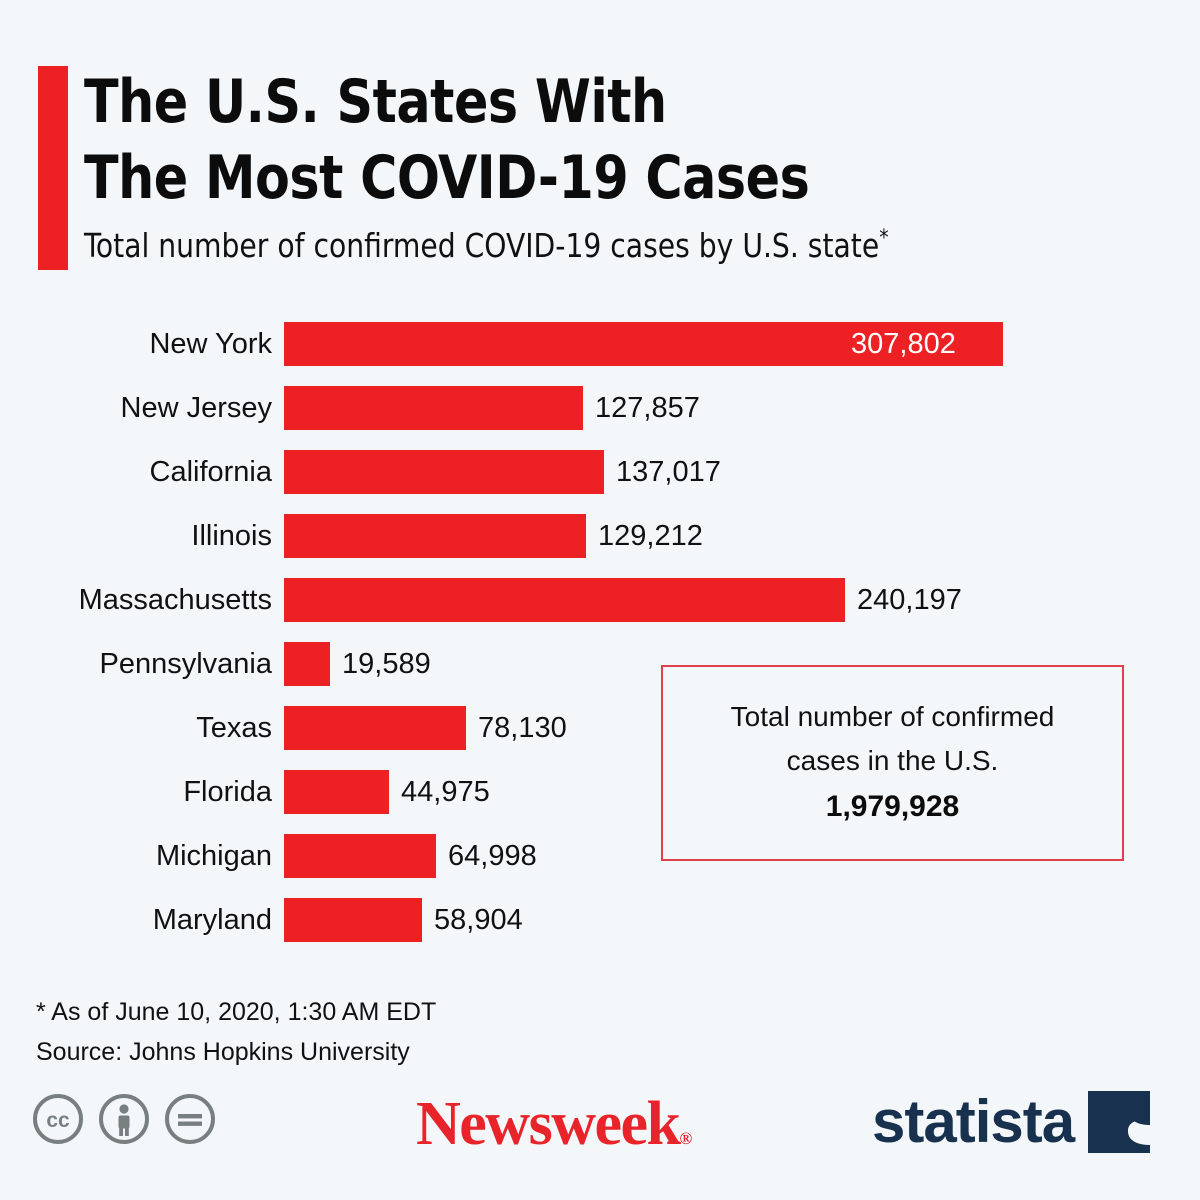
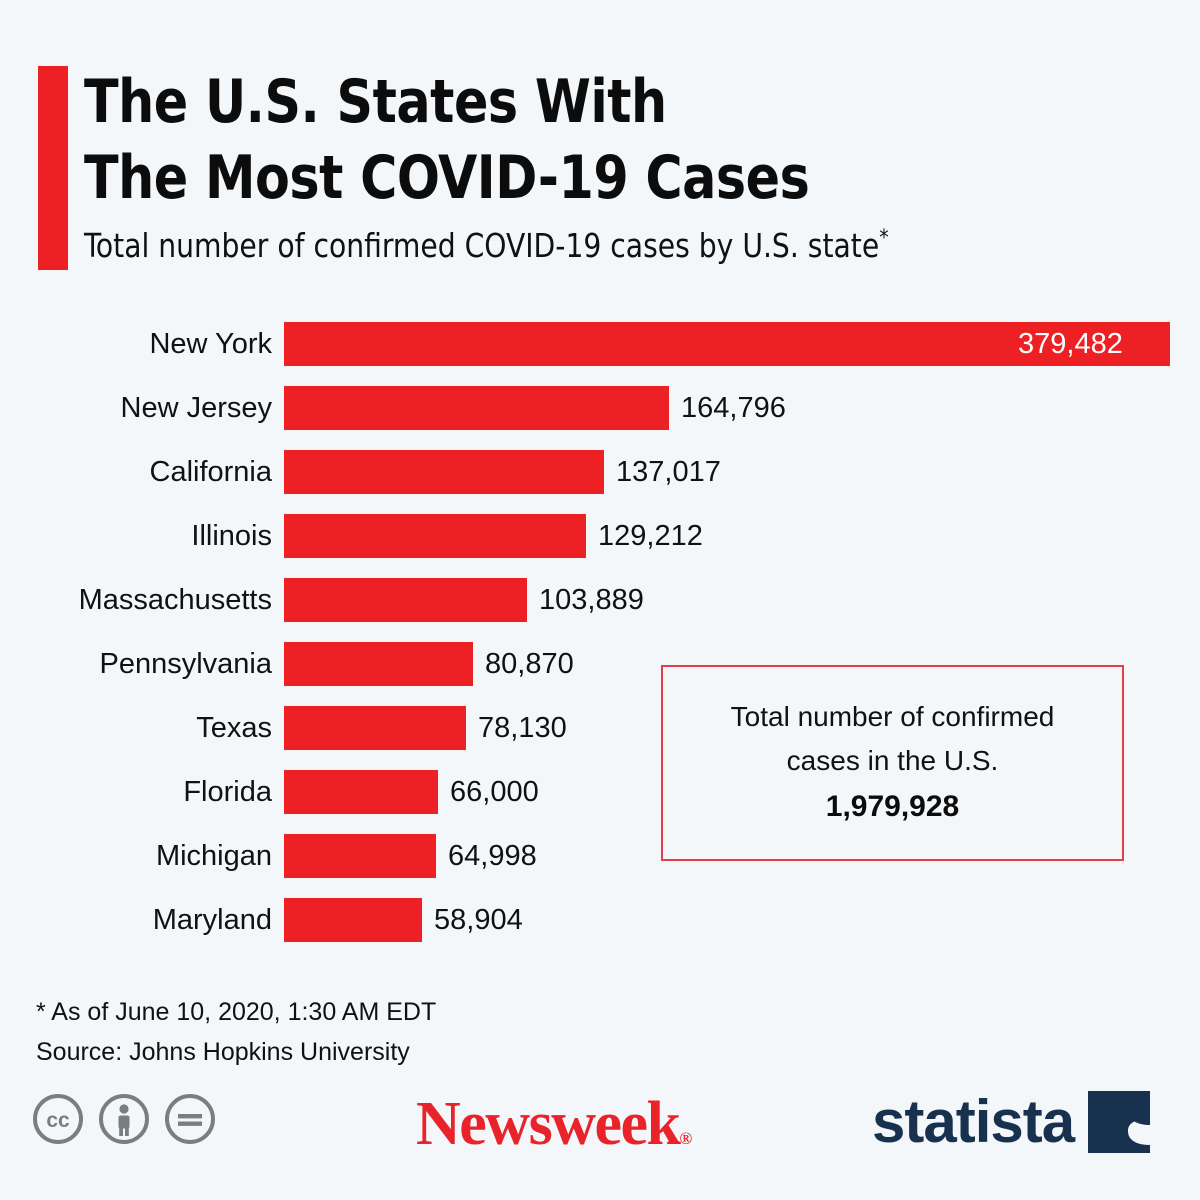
New York: 307,802 -> 379,482
New Jersey: 127,857 -> 164,796
Massachusetts: 240,197 -> 103,889
Pennsylvania: 19,589 -> 80,870
Florida: 44,975 -> 66,000
